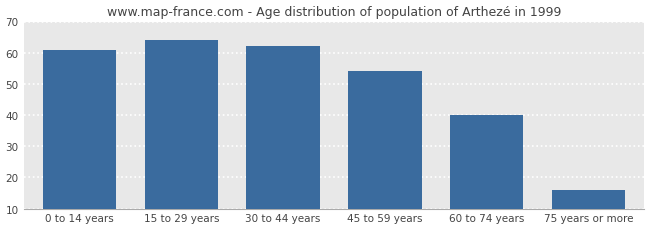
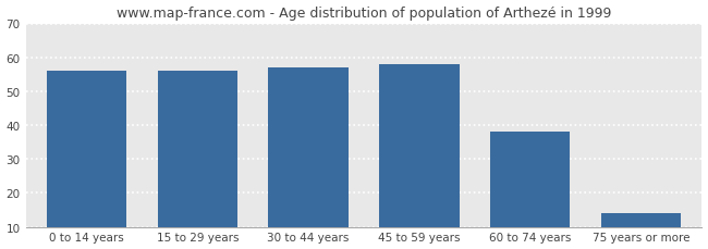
0 to 14 years: 61 -> 56
15 to 29 years: 64 -> 56
30 to 44 years: 62 -> 57
45 to 59 years: 54 -> 58
60 to 74 years: 40 -> 38
75 years or more: 16 -> 14
